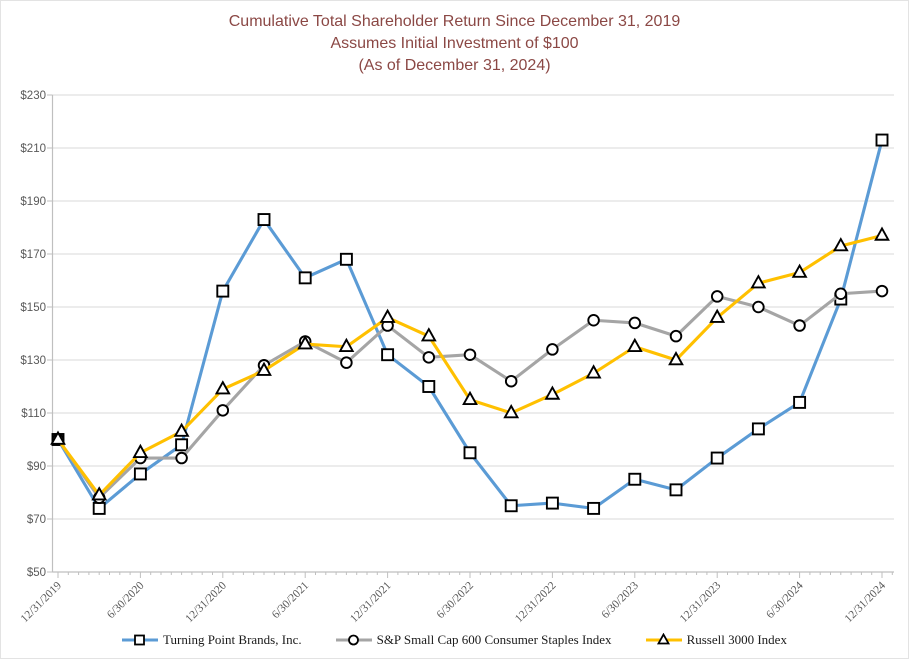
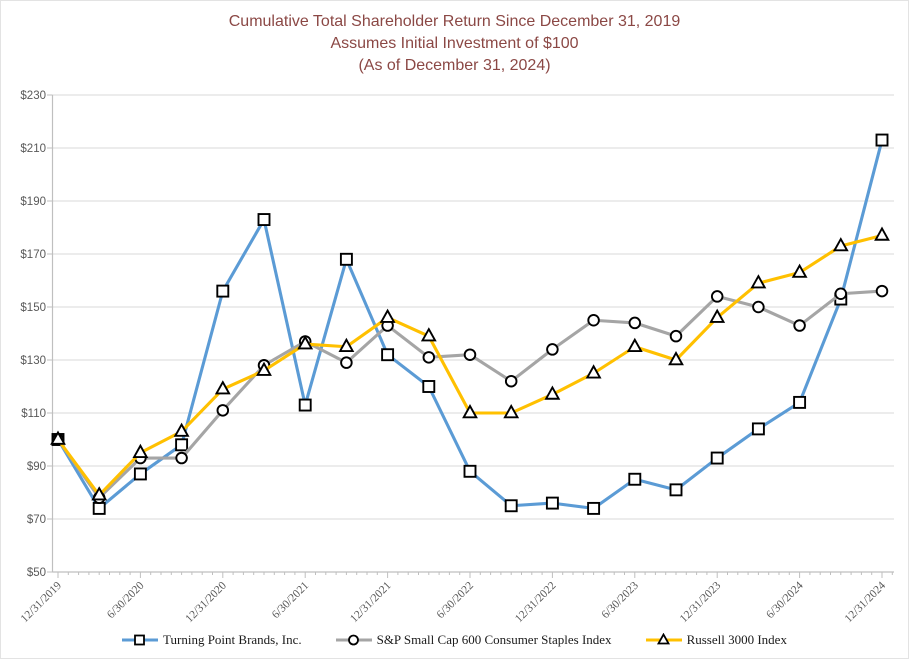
Turning Point Brands, Inc./6/30/2021: $161 -> $113
Turning Point Brands, Inc./6/30/2022: $95 -> $88
Russell 3000 Index/6/30/2022: $115 -> $110
